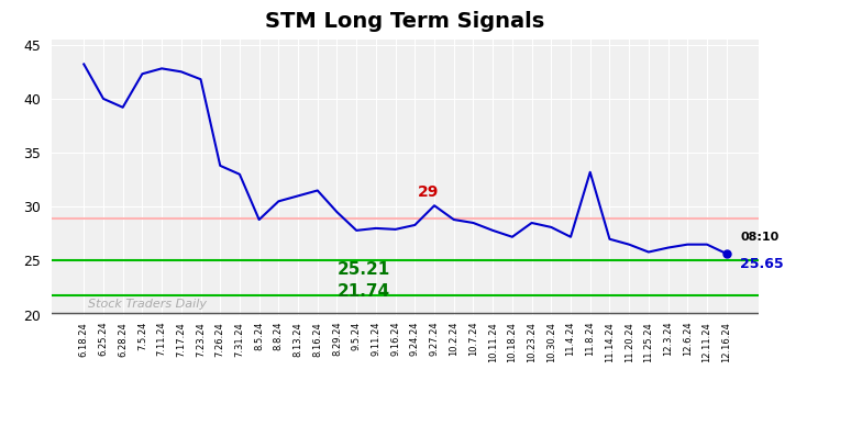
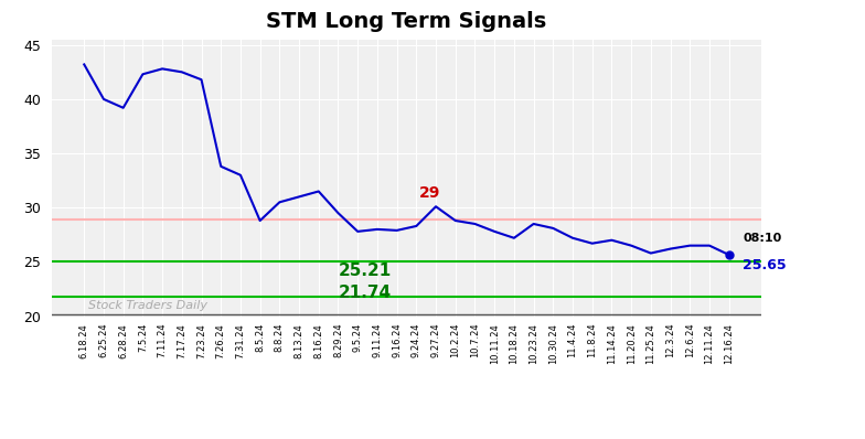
11.8.24: 33.2 -> 26.7
